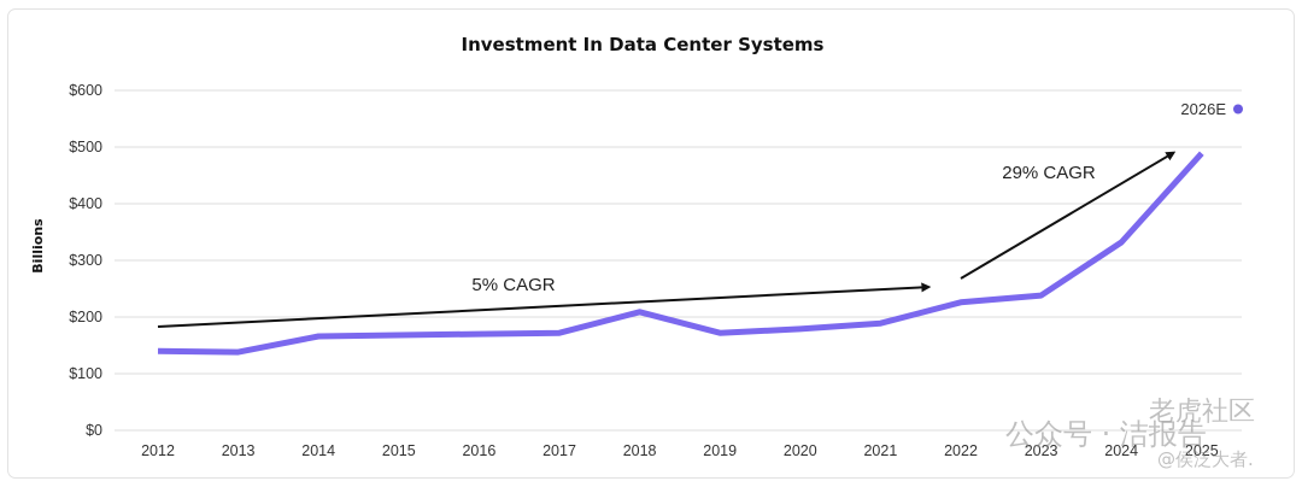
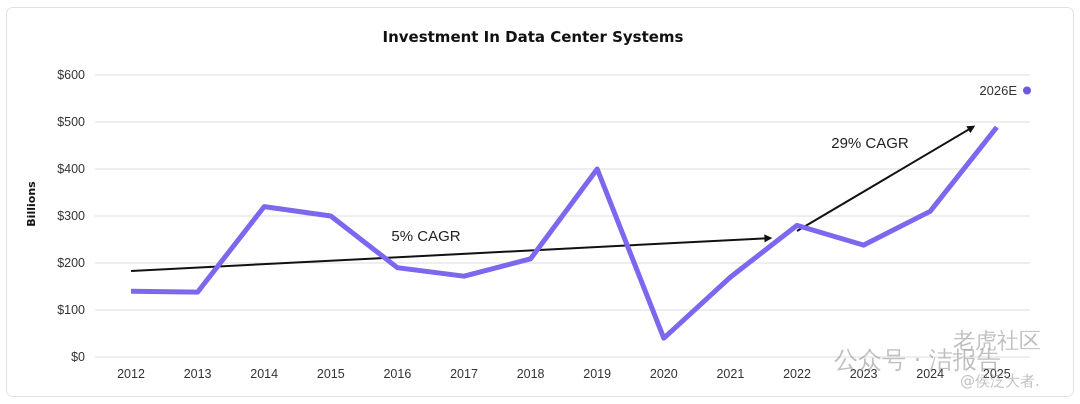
2014: $170 -> $320
2015: $170 -> $300
2016: $170 -> $190
2019: $170 -> $400
2020: $180 -> $40
2021: $190 -> $170
2022: $230 -> $280
2024: $330 -> $310
